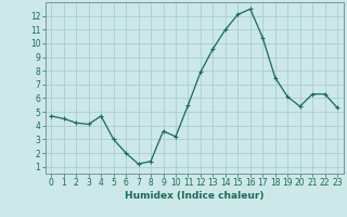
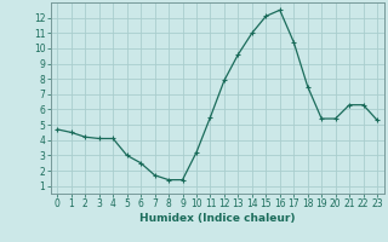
4: 4.7 -> 4.1
6: 2.0 -> 2.5
7: 1.2 -> 1.7
9: 3.6 -> 1.4
19: 6.1 -> 5.4
